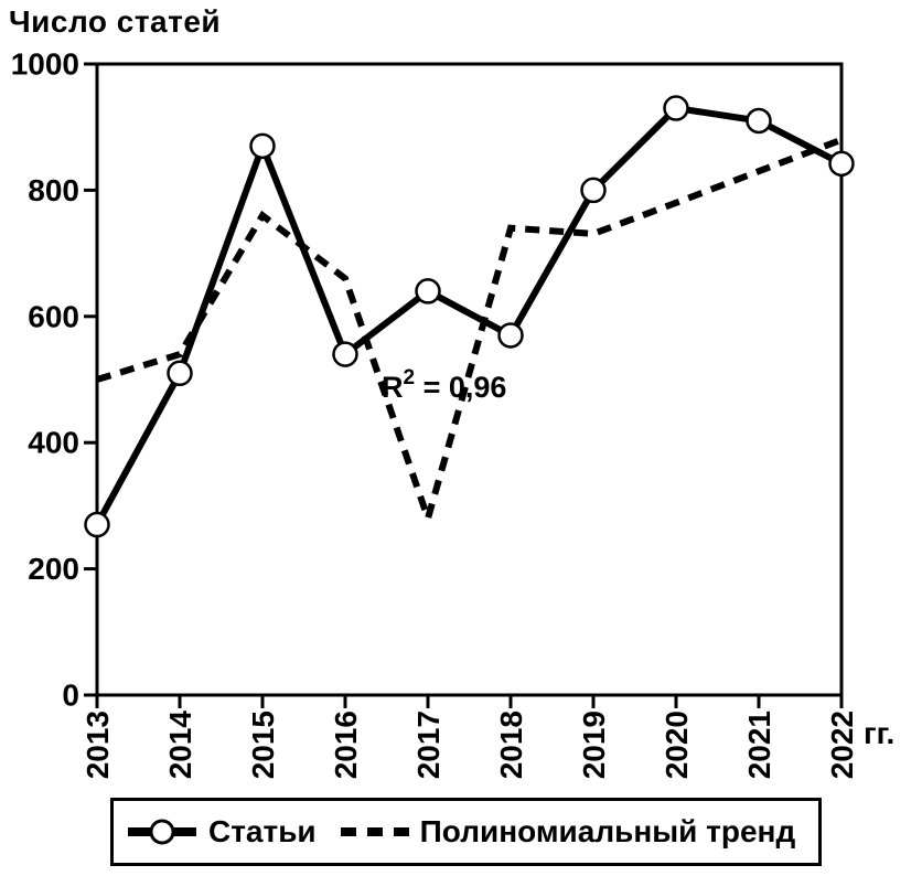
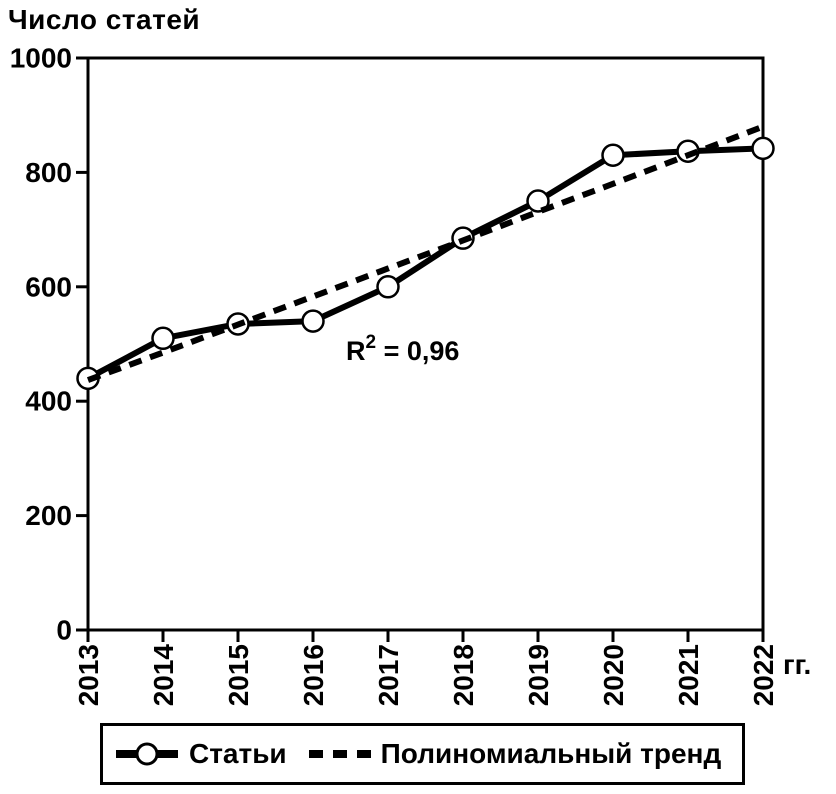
Статьи/2013: 270 -> 440
Полиномиальный тренд/2013: 500 -> 440
Полиномиальный тренд/2014: 540 -> 480
Статьи/2015: 870 -> 540
Полиномиальный тренд/2015: 760 -> 530
Полиномиальный тренд/2016: 660 -> 580
Статьи/2017: 640 -> 600
Полиномиальный тренд/2017: 280 -> 630
Статьи/2018: 570 -> 680
Полиномиальный тренд/2018: 740 -> 680
Статьи/2019: 800 -> 750
Статьи/2020: 930 -> 830
Статьи/2021: 910 -> 840
